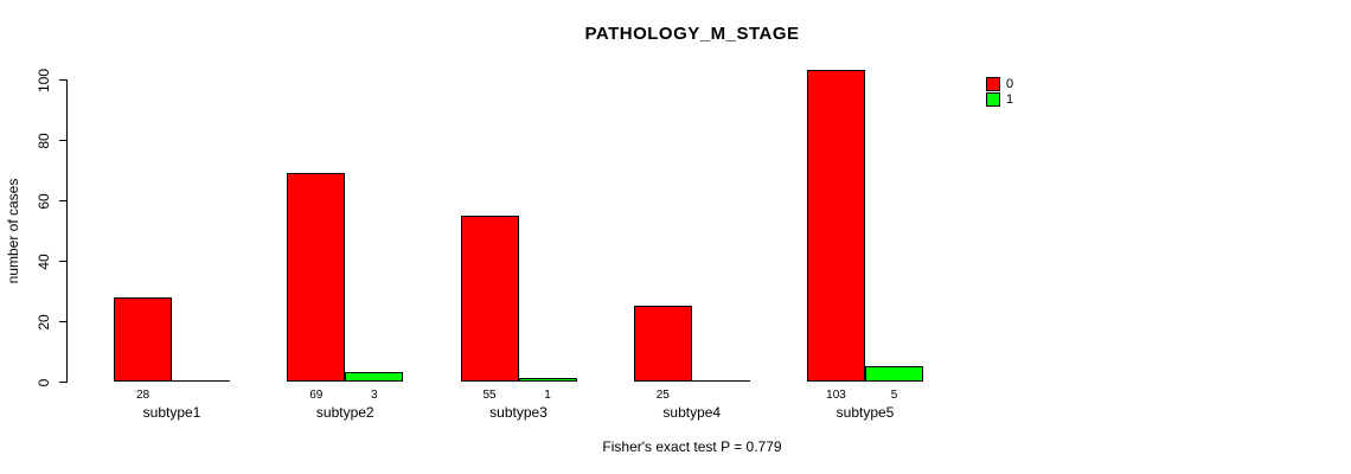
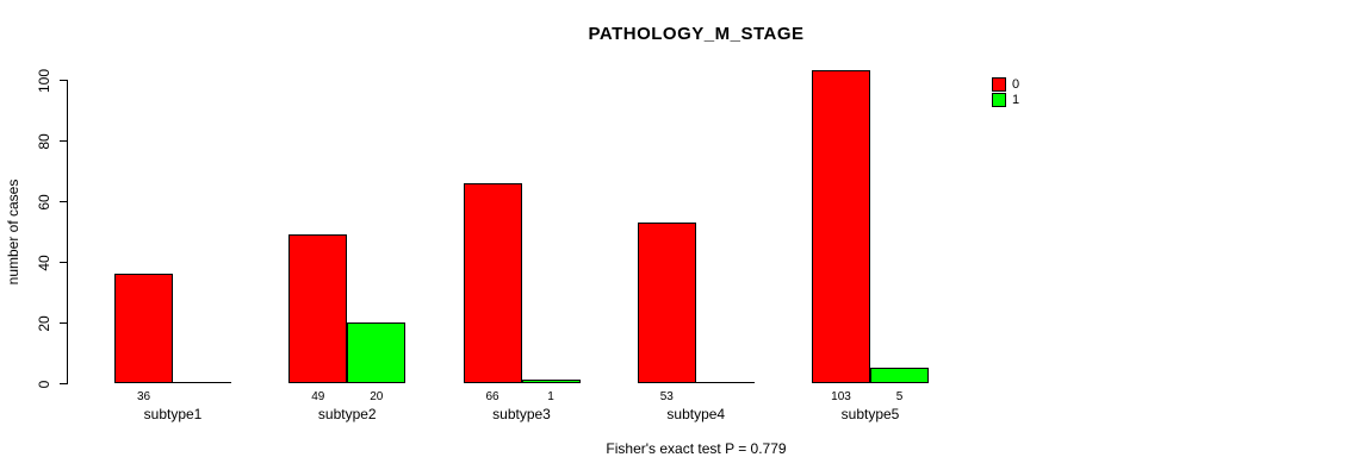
0/subtype1: 28 -> 36
0/subtype2: 69 -> 49
1/subtype2: 3 -> 20
0/subtype3: 55 -> 66
0/subtype4: 25 -> 53
